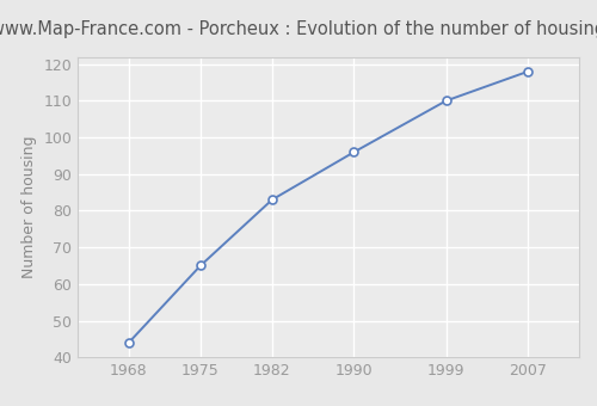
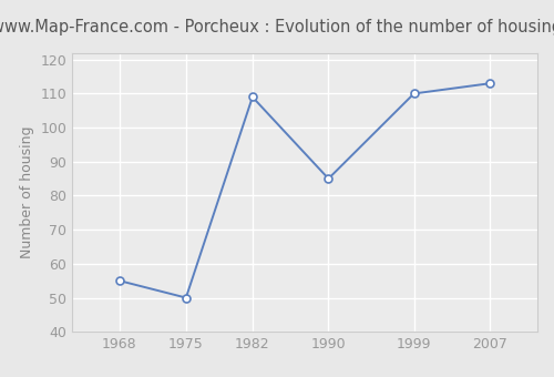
1968: 44 -> 55
1975: 65 -> 50
1982: 83 -> 109
1990: 96 -> 85
2007: 118 -> 113
